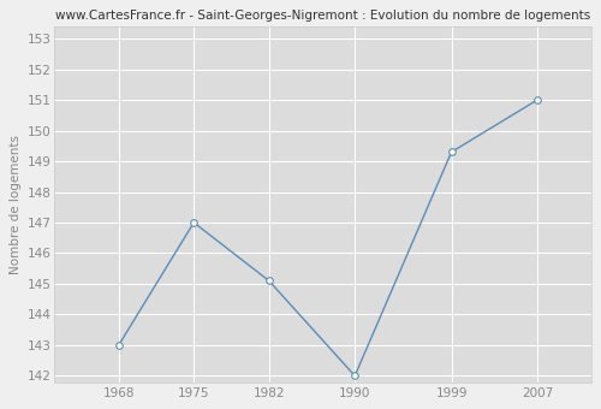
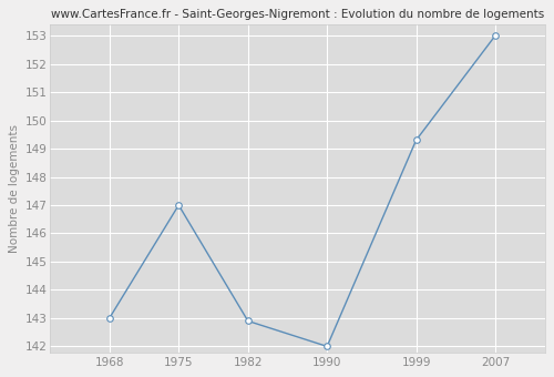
1982: 145.1 -> 142.9
2007: 151.0 -> 153.0
